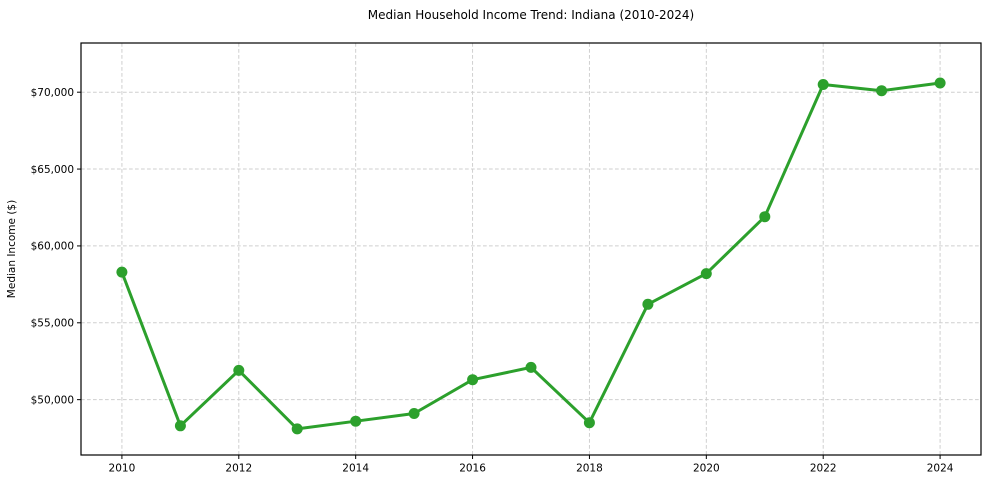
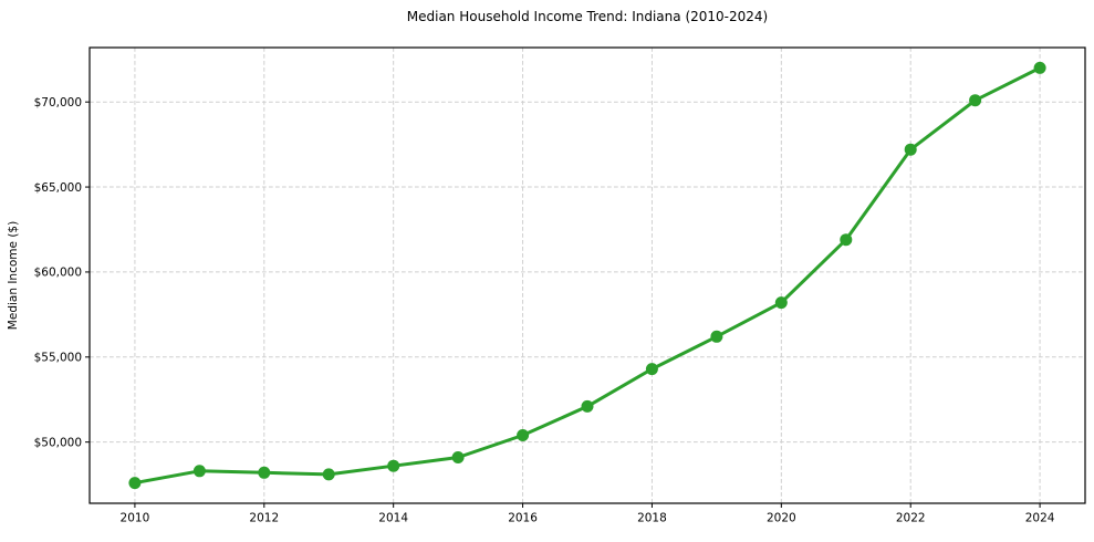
2010: $58300 -> $47600
2012: $51900 -> $48200
2016: $51300 -> $50400
2018: $48500 -> $54300
2022: $70500 -> $67200
2024: $70600 -> $72000
